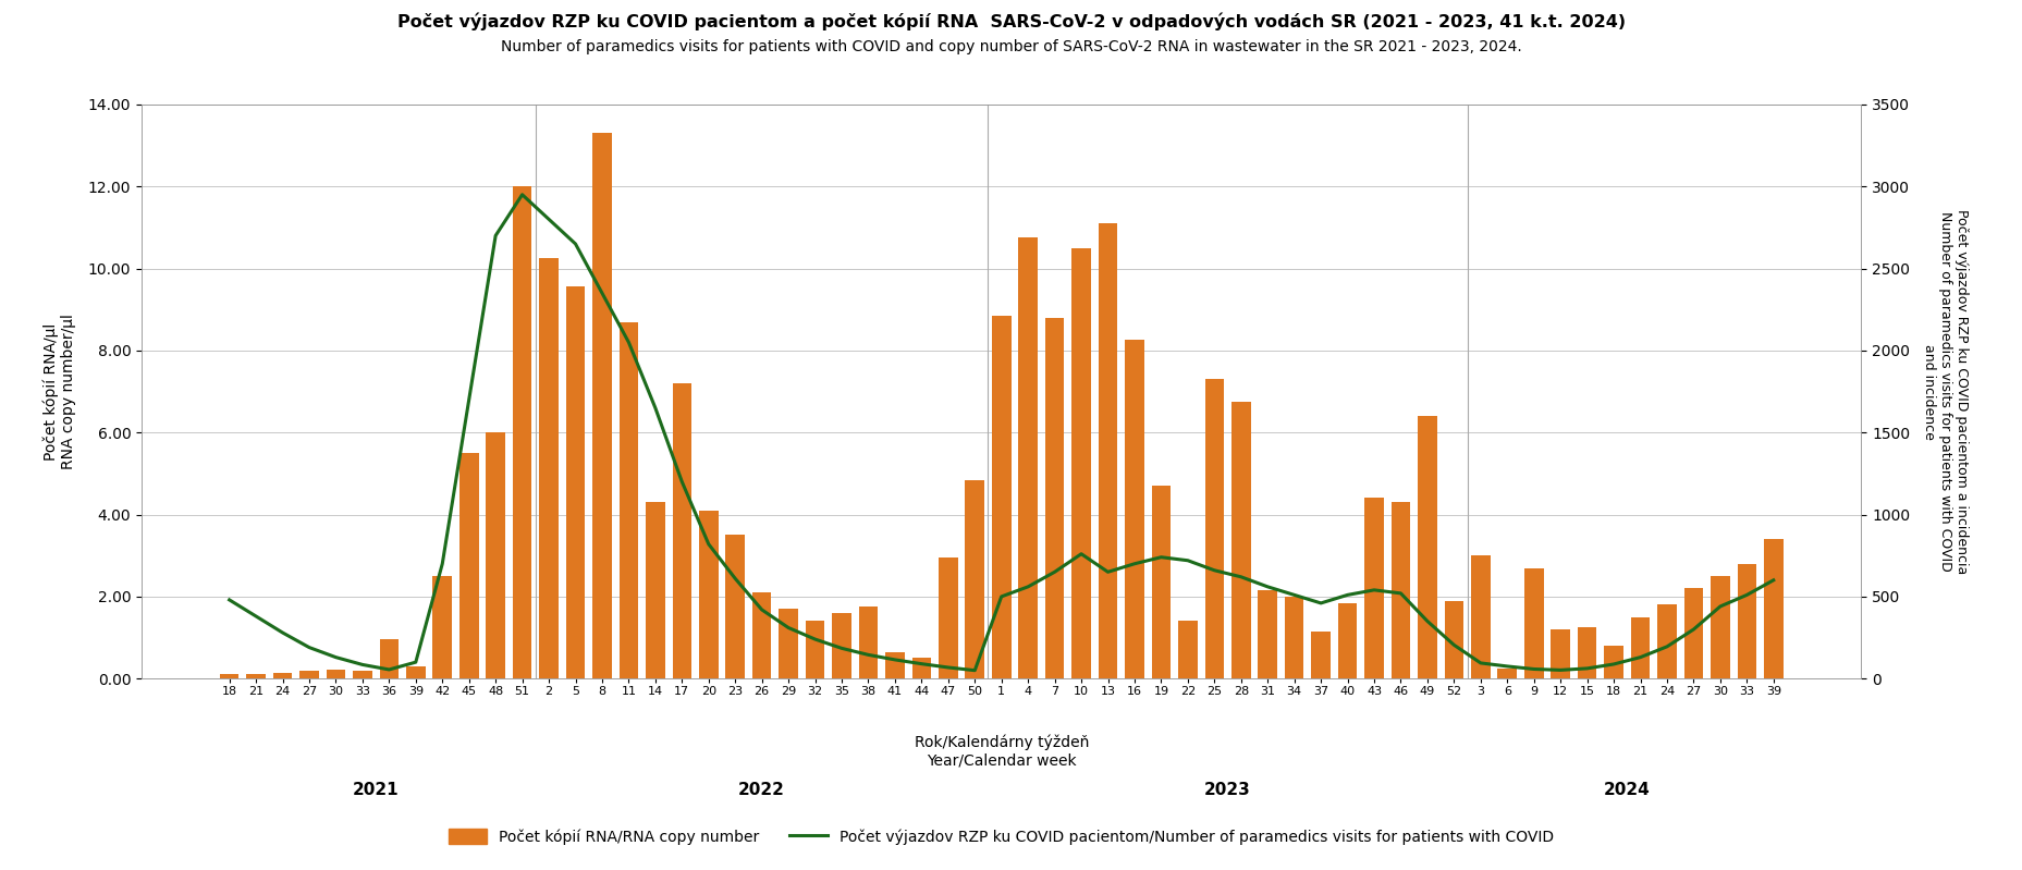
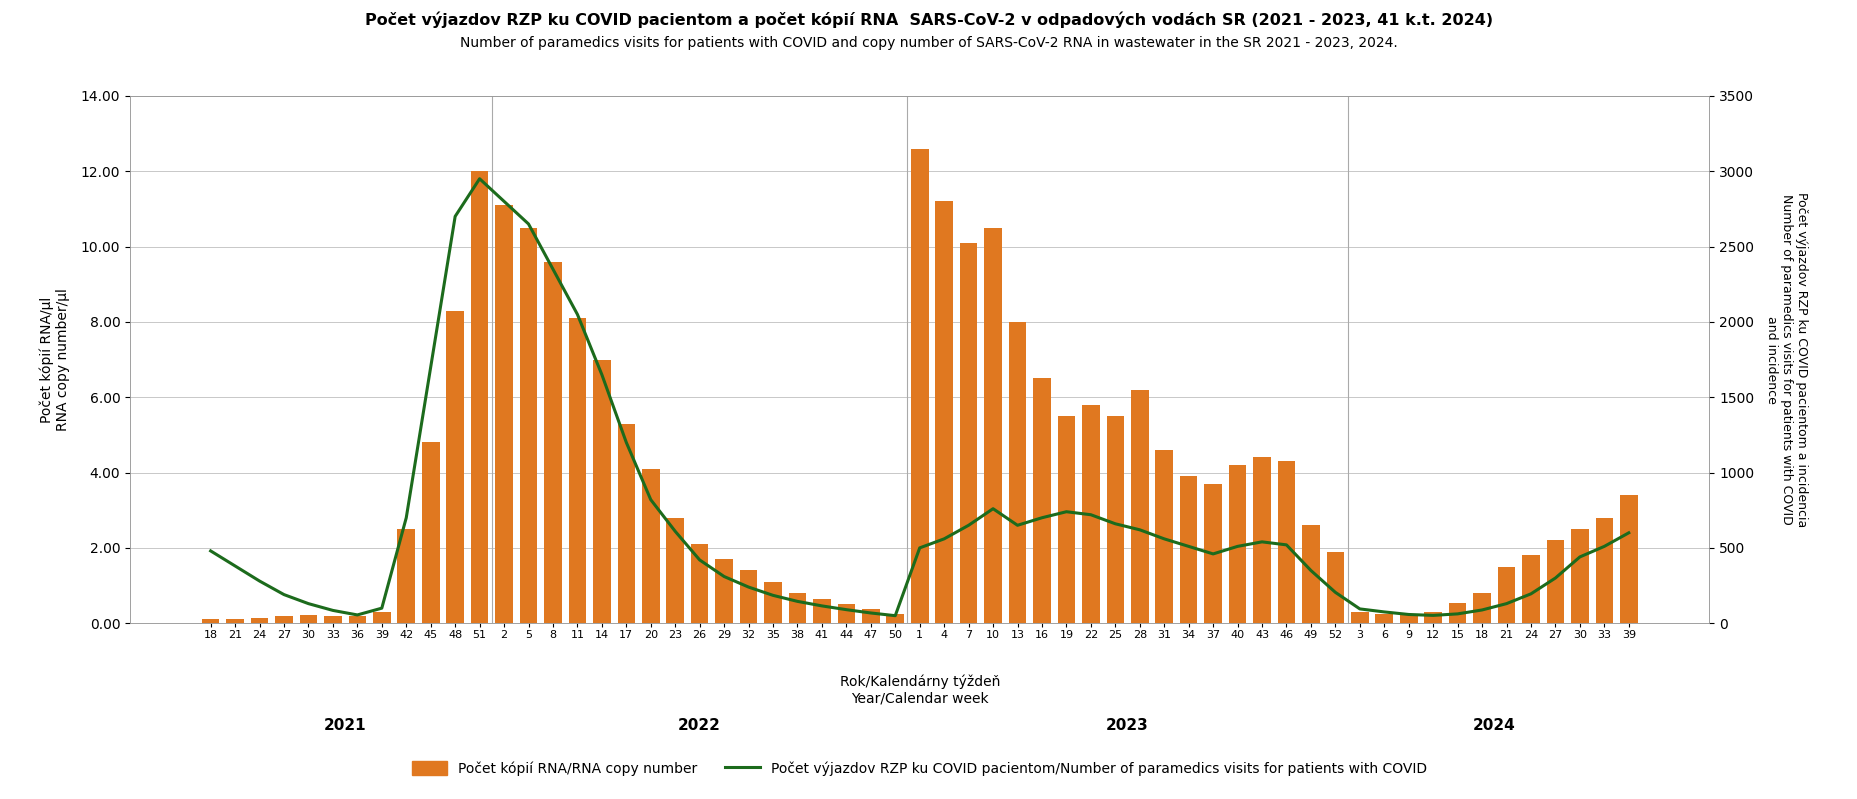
Počet kópií RNA/RNA copy number/36: 0.95 -> 0.18
Počet kópií RNA/RNA copy number/45: 5.50 -> 4.80
Počet kópií RNA/RNA copy number/48: 6.00 -> 8.30
Počet kópií RNA/RNA copy number/2: 10.25 -> 11.10
Počet kópií RNA/RNA copy number/5: 9.55 -> 10.50
Počet kópií RNA/RNA copy number/8: 13.30 -> 9.60
Počet kópií RNA/RNA copy number/11: 8.70 -> 8.10
Počet kópií RNA/RNA copy number/14: 4.30 -> 7.00
Počet kópií RNA/RNA copy number/17: 7.20 -> 5.30
Počet kópií RNA/RNA copy number/23: 3.50 -> 2.80
Počet kópií RNA/RNA copy number/35: 1.60 -> 1.10
Počet kópií RNA/RNA copy number/38: 1.75 -> 0.80
Počet kópií RNA/RNA copy number/47: 2.95 -> 0.38
Počet kópií RNA/RNA copy number/50: 4.85 -> 0.25
Počet kópií RNA/RNA copy number/1: 8.85 -> 12.60
Počet kópií RNA/RNA copy number/4: 10.75 -> 11.20
Počet kópií RNA/RNA copy number/7: 8.80 -> 10.10
Počet kópií RNA/RNA copy number/13: 11.10 -> 8.00
Počet kópií RNA/RNA copy number/16: 8.25 -> 6.50
Počet kópií RNA/RNA copy number/19: 4.70 -> 5.50
Počet kópií RNA/RNA copy number/22: 1.40 -> 5.80
Počet kópií RNA/RNA copy number/25: 7.30 -> 5.50
Počet kópií RNA/RNA copy number/28: 6.75 -> 6.20
Počet kópií RNA/RNA copy number/31: 2.15 -> 4.60
Počet kópií RNA/RNA copy number/34: 2.00 -> 3.90
Počet kópií RNA/RNA copy number/37: 1.15 -> 3.70
Počet kópií RNA/RNA copy number/40: 1.85 -> 4.20
Počet kópií RNA/RNA copy number/49: 6.40 -> 2.60
Počet kópií RNA/RNA copy number/3: 3.00 -> 0.30
Počet kópií RNA/RNA copy number/9: 2.70 -> 0.22
Počet kópií RNA/RNA copy number/12: 1.20 -> 0.30
Počet kópií RNA/RNA copy number/15: 1.25 -> 0.55
